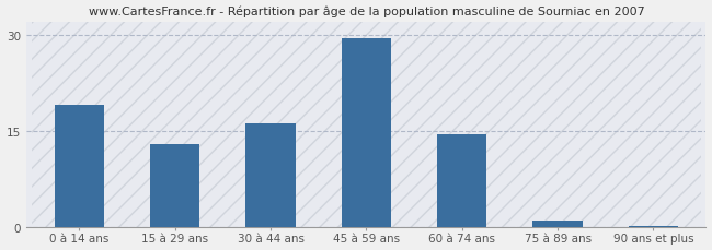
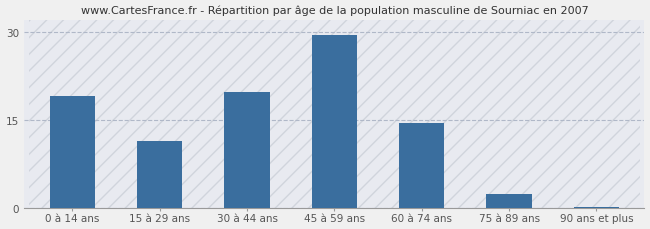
15 à 29 ans: 13.0 -> 11.4
30 à 44 ans: 16.2 -> 19.8
75 à 89 ans: 1.0 -> 2.4
